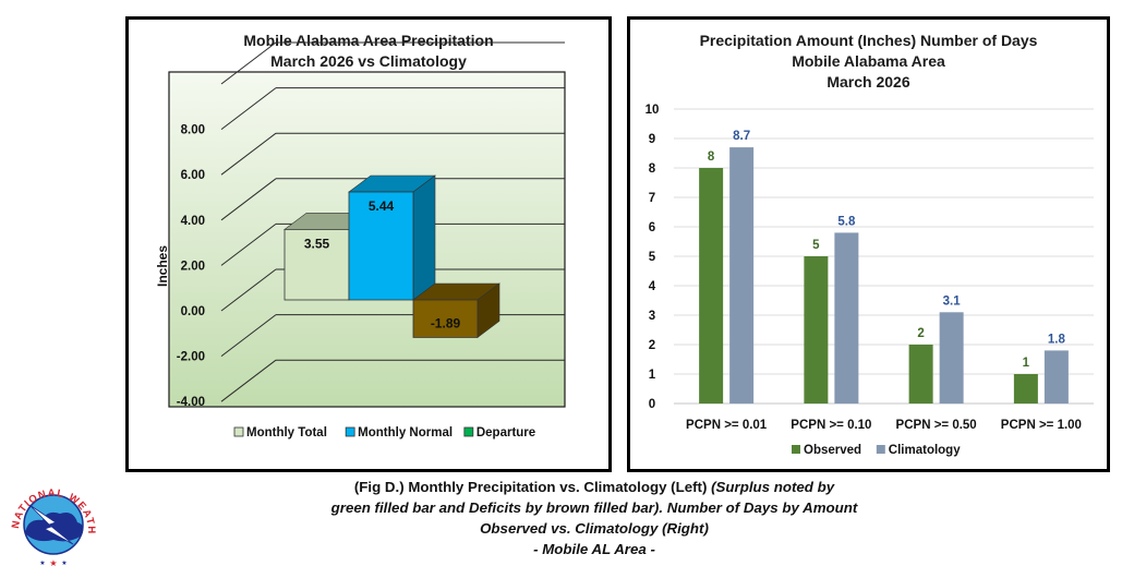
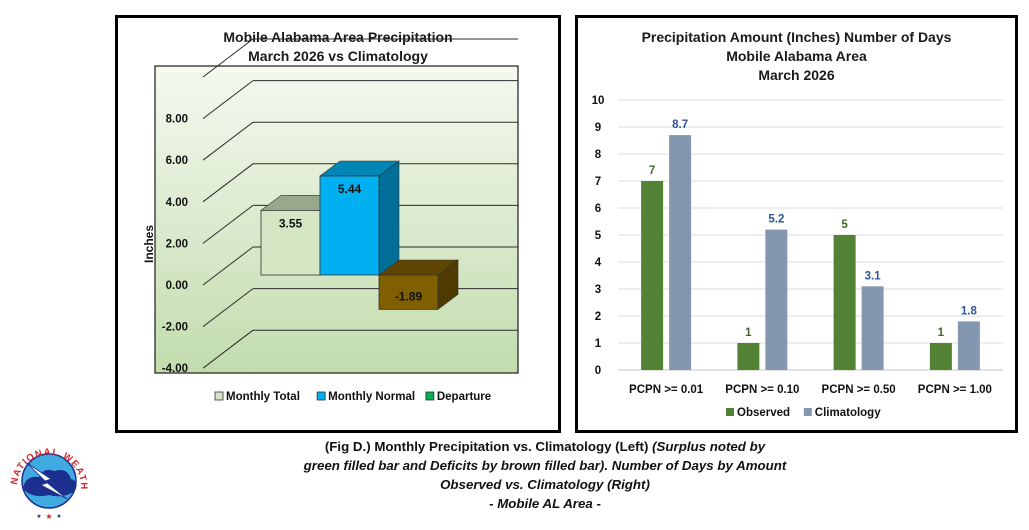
Precipitation Amount (Inches) Number of Days/Observed/PCPN >= 0.01: 8 -> 7
Precipitation Amount (Inches) Number of Days/Observed/PCPN >= 0.10: 5 -> 1
Precipitation Amount (Inches) Number of Days/Climatology/PCPN >= 0.10: 5.8 -> 5.2
Precipitation Amount (Inches) Number of Days/Observed/PCPN >= 0.50: 2 -> 5
